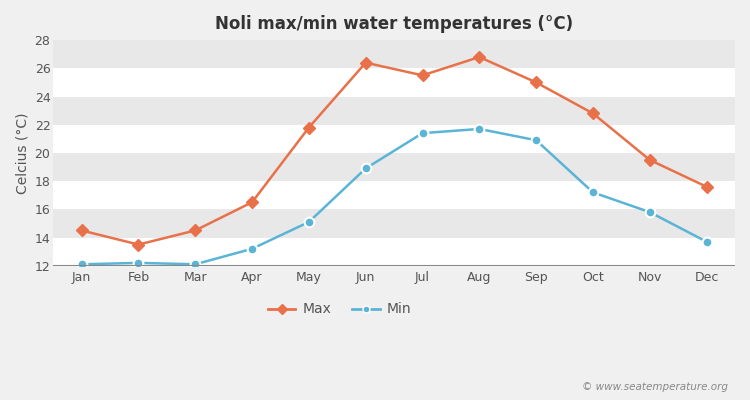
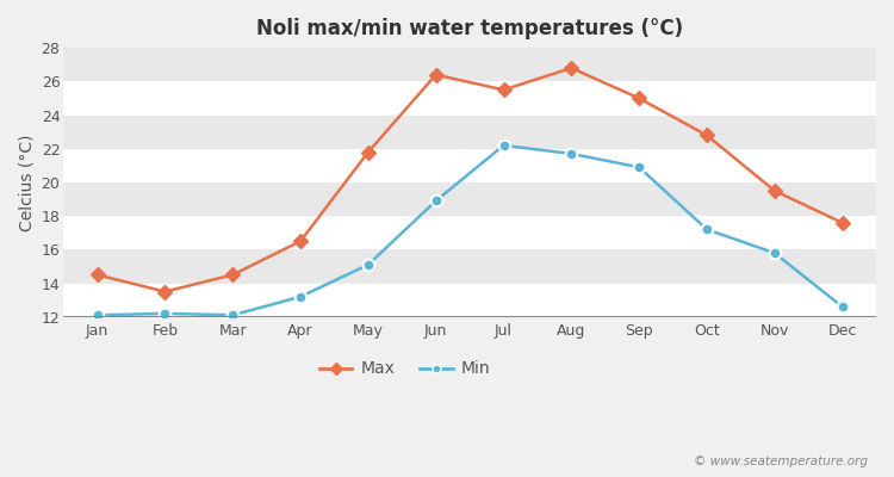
Min/Jul: 21.4 -> 22.2
Min/Dec: 13.7 -> 12.6
